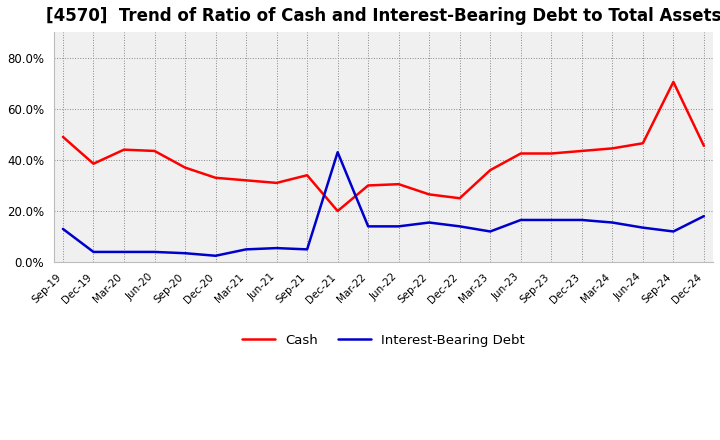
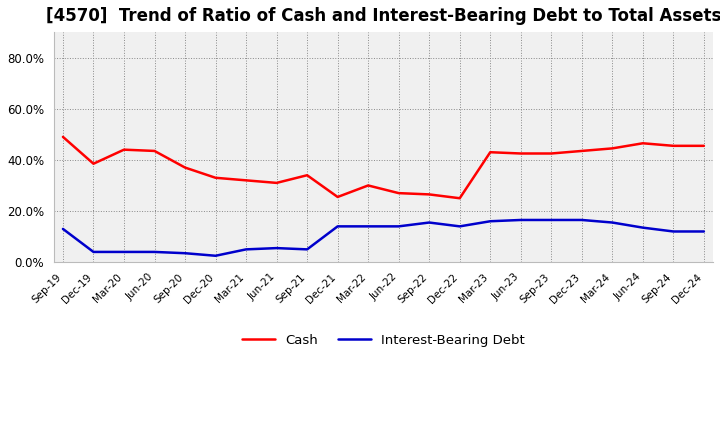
Cash/Dec-21: 20.0% -> 25.5%
Interest-Bearing Debt/Dec-21: 43.0% -> 14.0%
Cash/Jun-22: 30.5% -> 27.0%
Cash/Mar-23: 36.0% -> 43.0%
Interest-Bearing Debt/Mar-23: 12.0% -> 16.0%
Cash/Sep-24: 70.5% -> 45.5%
Interest-Bearing Debt/Dec-24: 18.0% -> 12.0%
